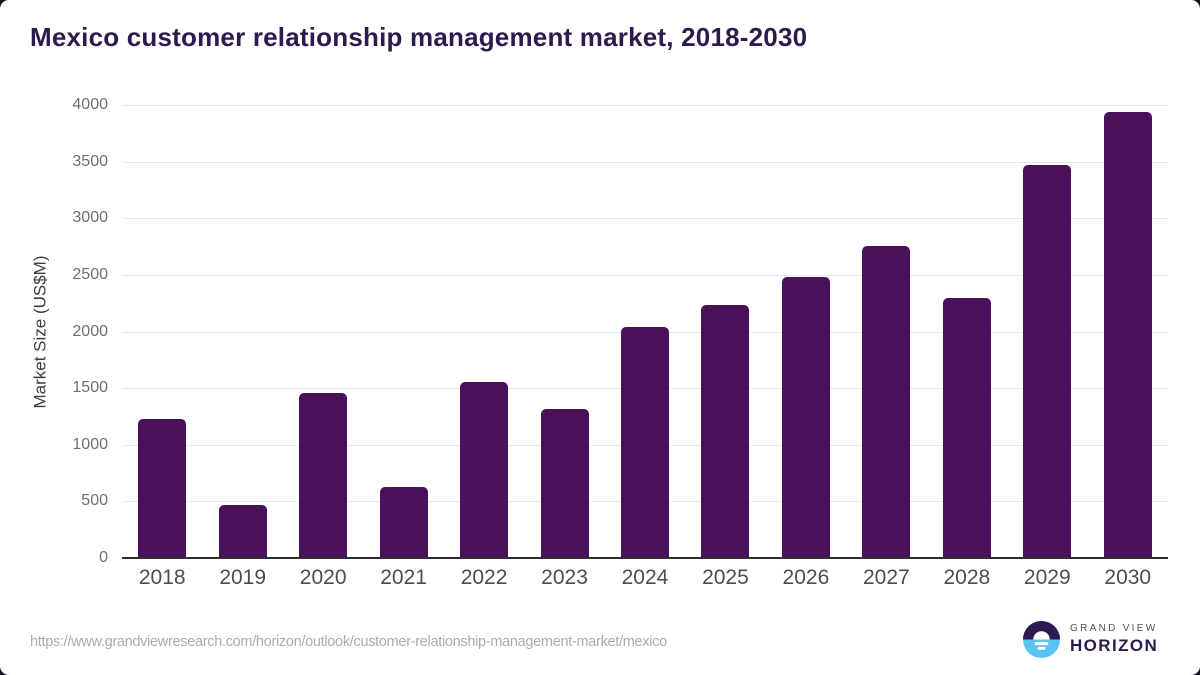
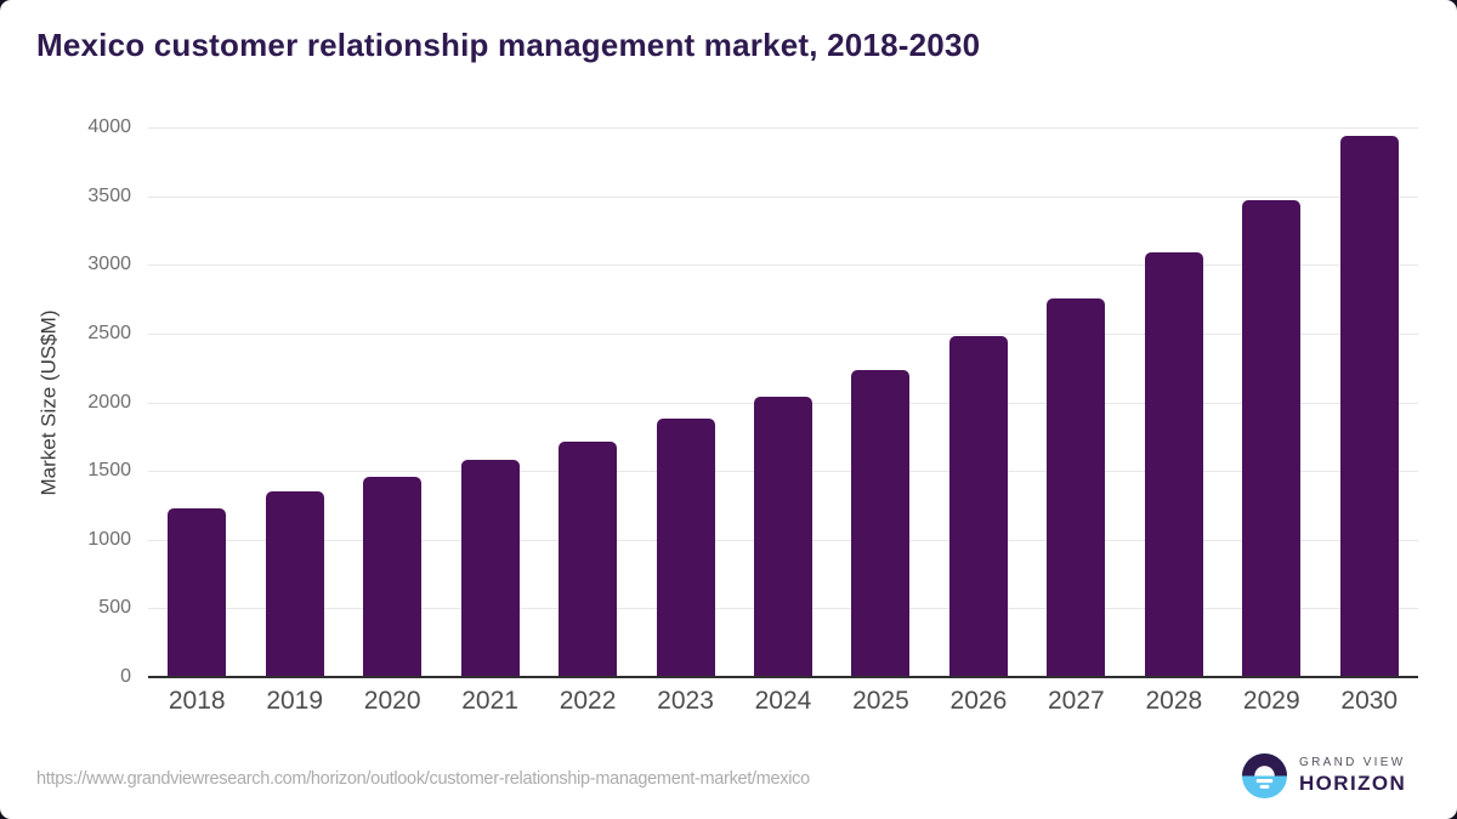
2019: 470 -> 1350
2021: 630 -> 1580
2022: 1550 -> 1720
2023: 1320 -> 1880
2028: 2300 -> 3090
